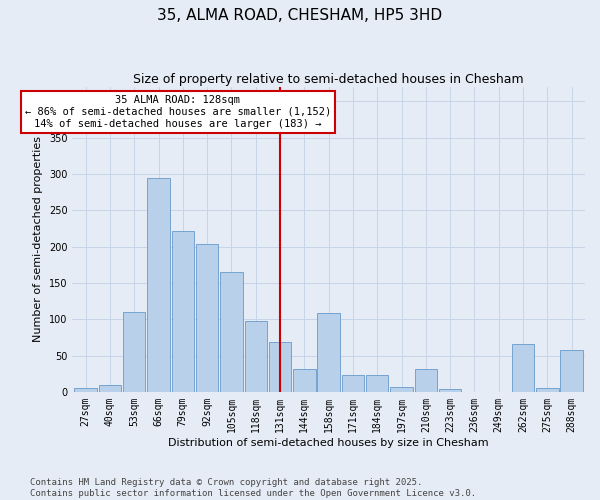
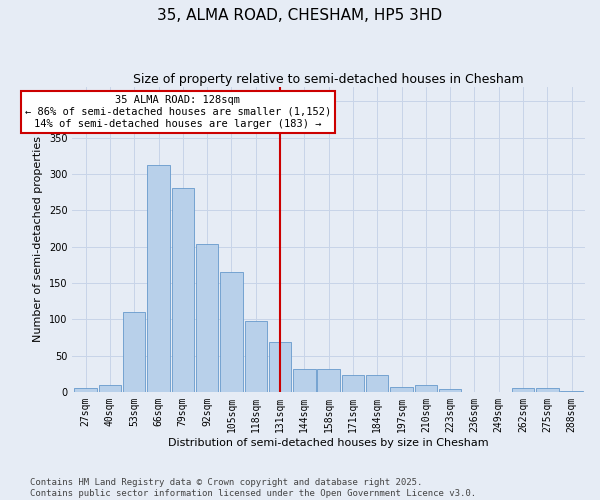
66sqm: 294 -> 312
79sqm: 222 -> 280
158sqm: 108 -> 31
210sqm: 32 -> 10
262sqm: 66 -> 5
288sqm: 58 -> 1
